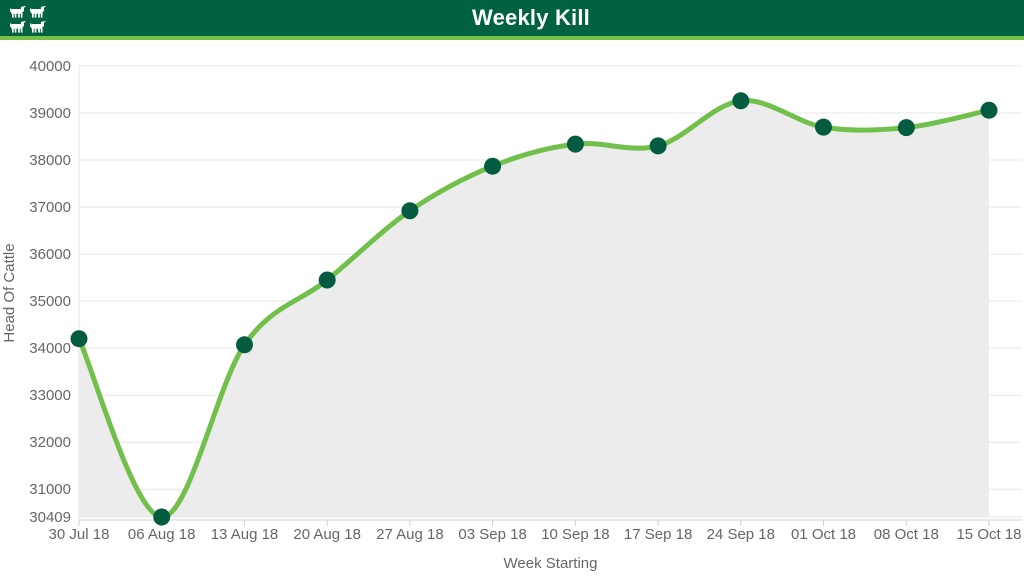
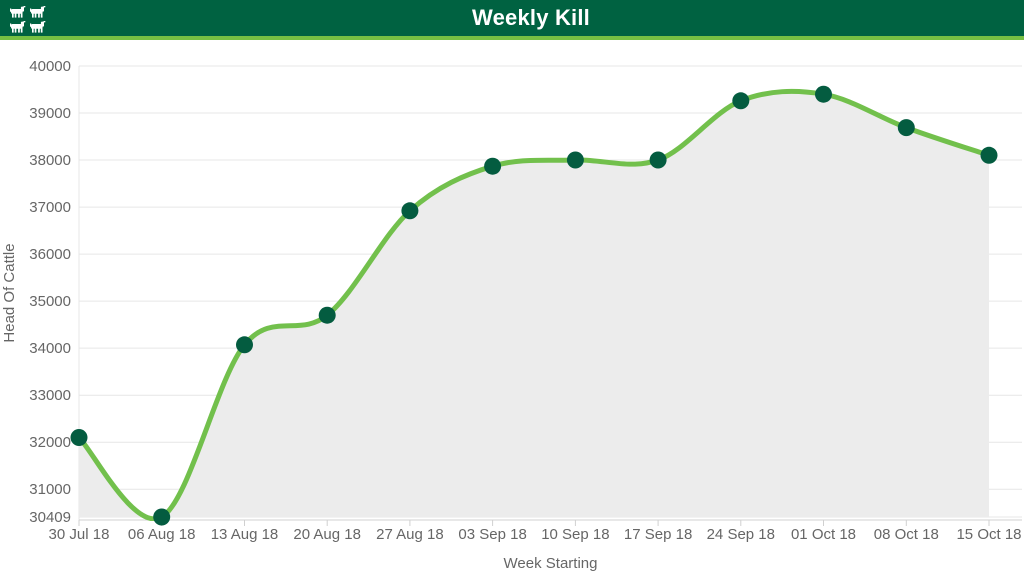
30 Jul 18: 34200 -> 32100
20 Aug 18: 35400 -> 34700
10 Sep 18: 38300 -> 38000
17 Sep 18: 38300 -> 38000
01 Oct 18: 38700 -> 39400
15 Oct 18: 39100 -> 38100
